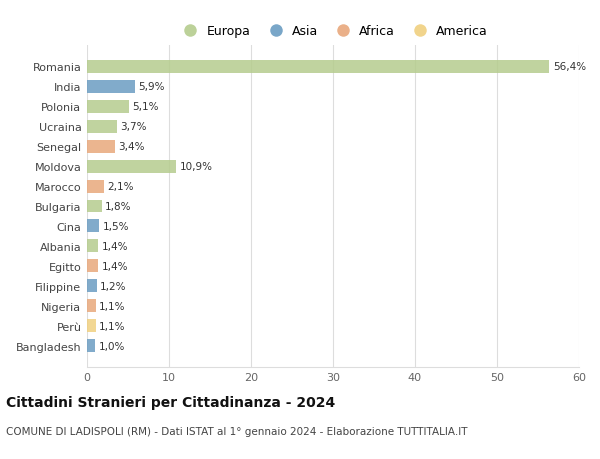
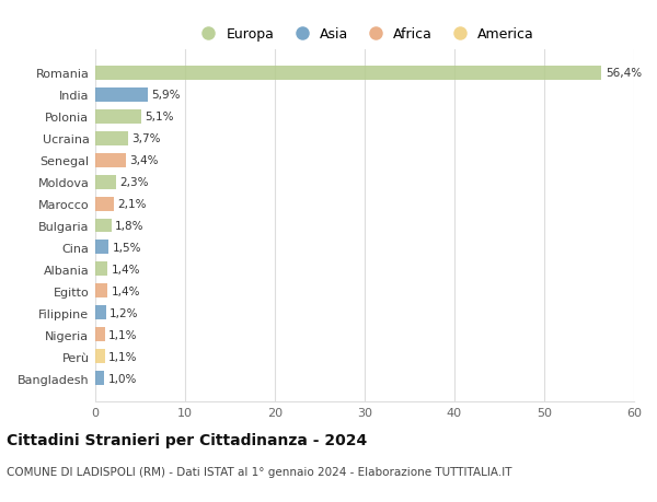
Moldova: 10,9% -> 2,3%
